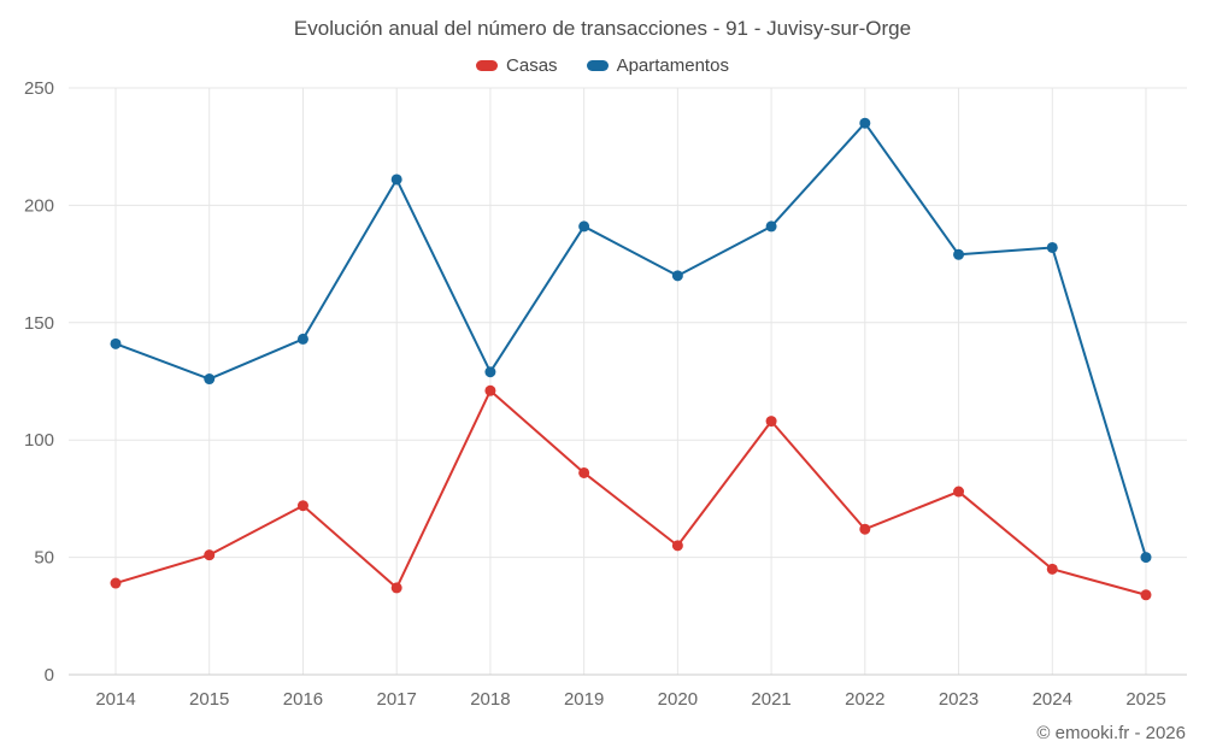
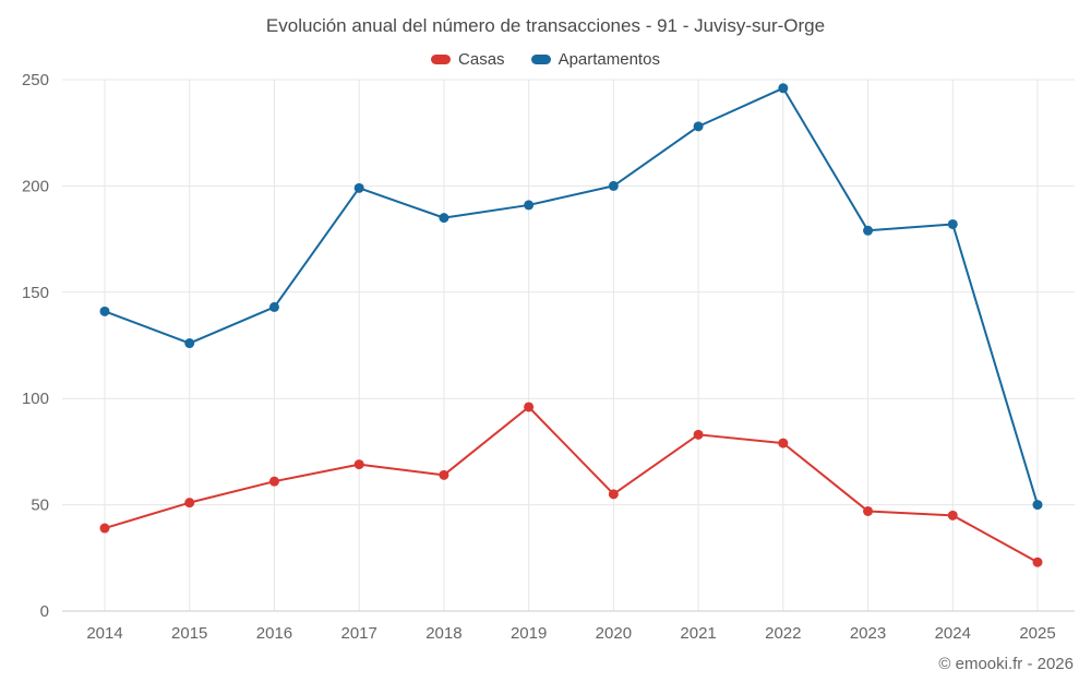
Casas/2016: 72 -> 61
Casas/2017: 37 -> 69
Apartamentos/2017: 211 -> 199
Casas/2018: 121 -> 64
Apartamentos/2018: 129 -> 185
Casas/2019: 86 -> 96
Apartamentos/2020: 170 -> 200
Casas/2021: 108 -> 83
Apartamentos/2021: 191 -> 228
Casas/2022: 62 -> 79
Apartamentos/2022: 235 -> 246
Casas/2023: 78 -> 47
Casas/2025: 34 -> 23
